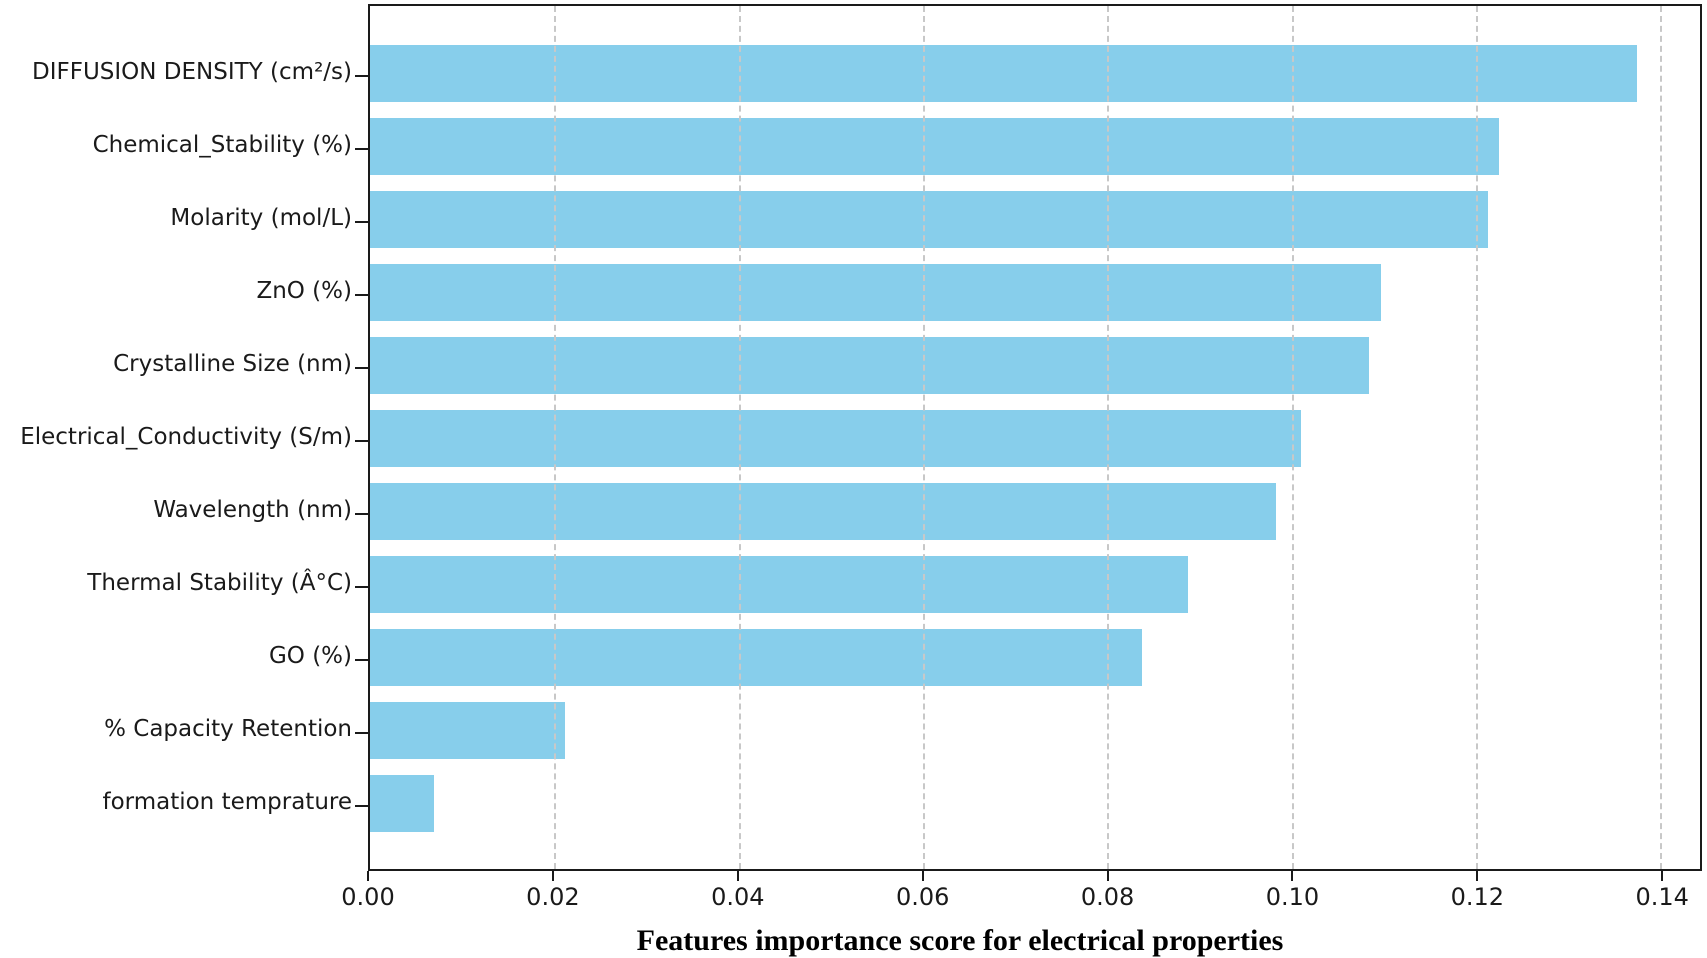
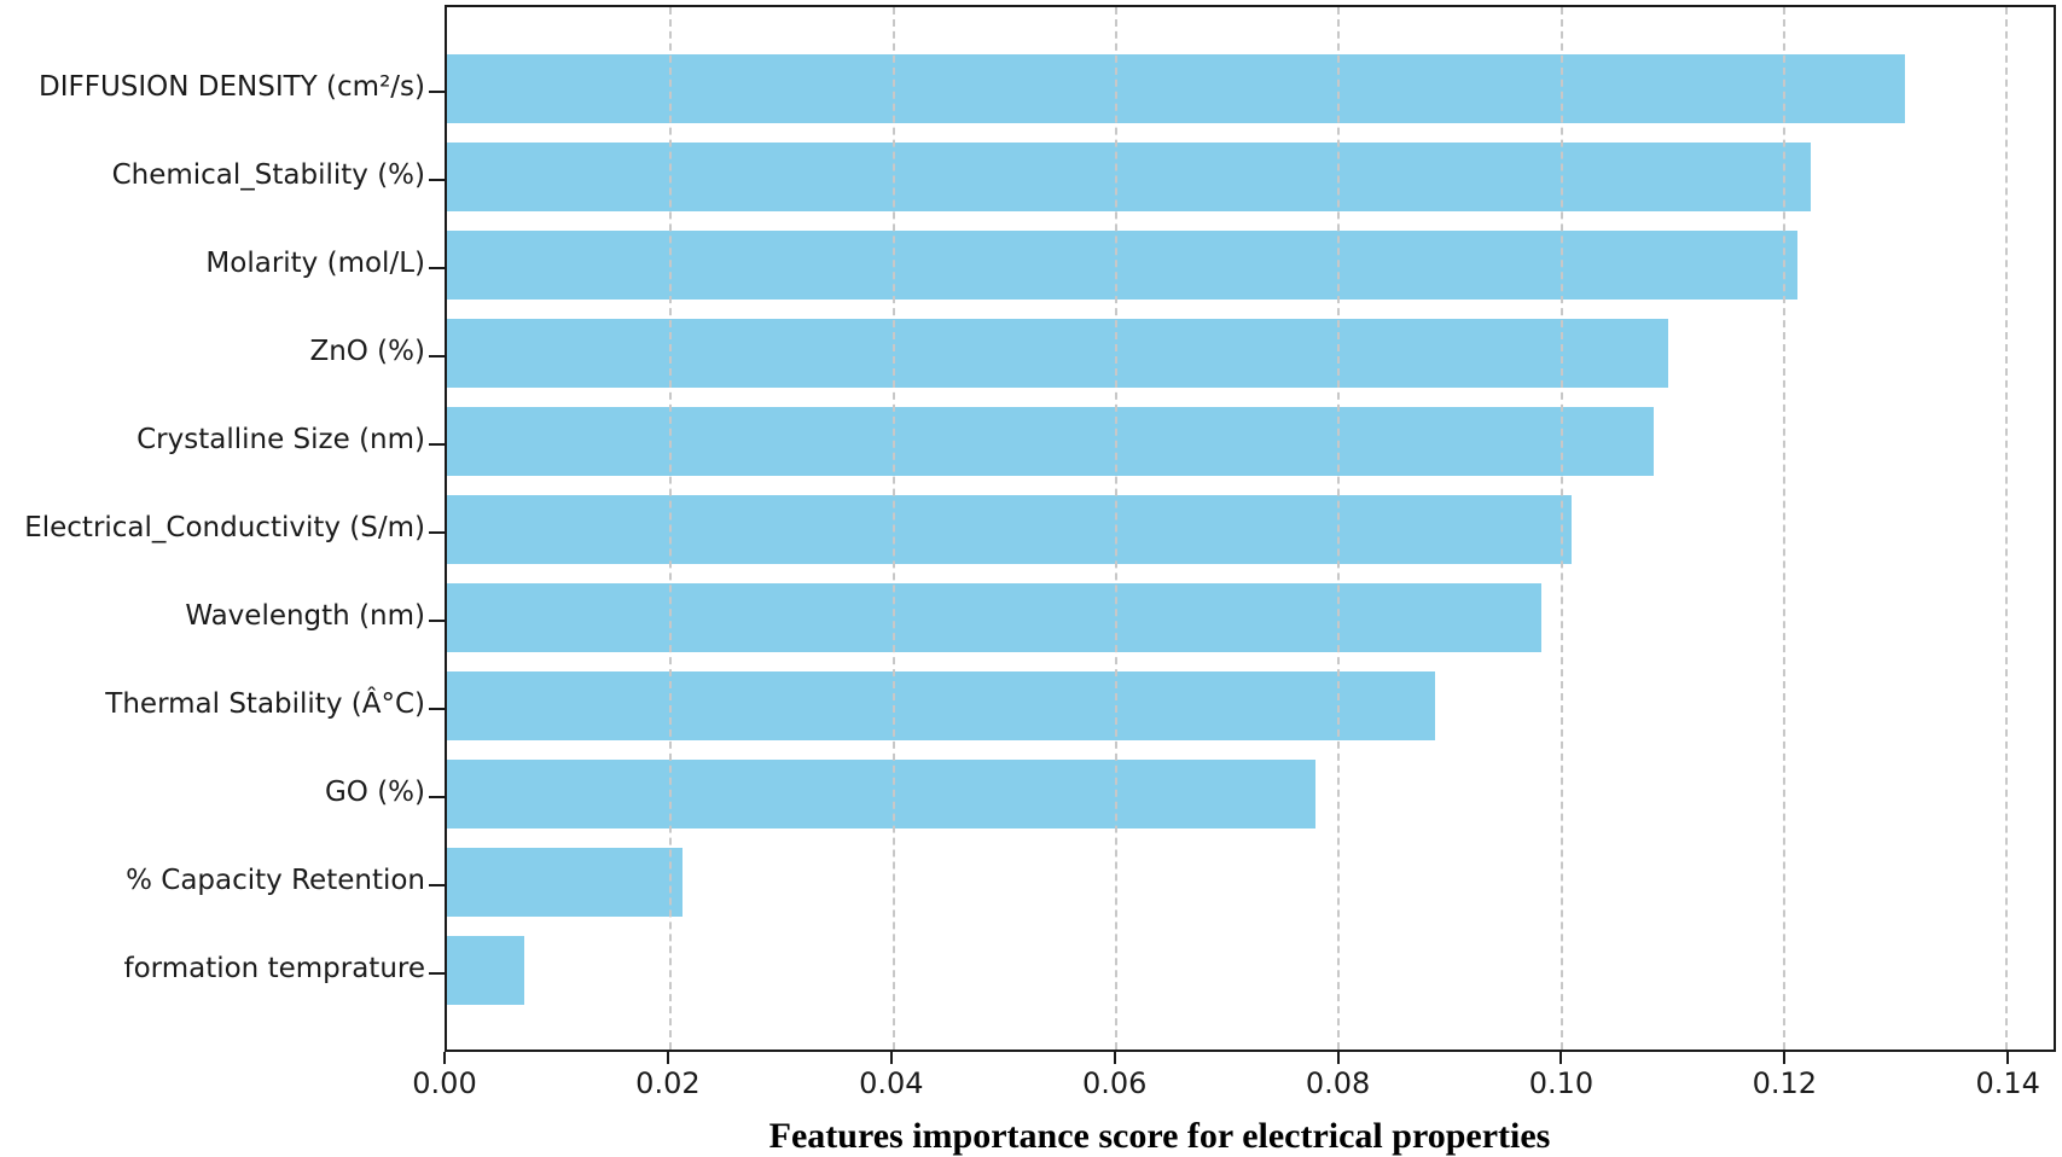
DIFFUSION DENSITY (cm²/s): 0.138 -> 0.131
GO (%): 0.084 -> 0.078
